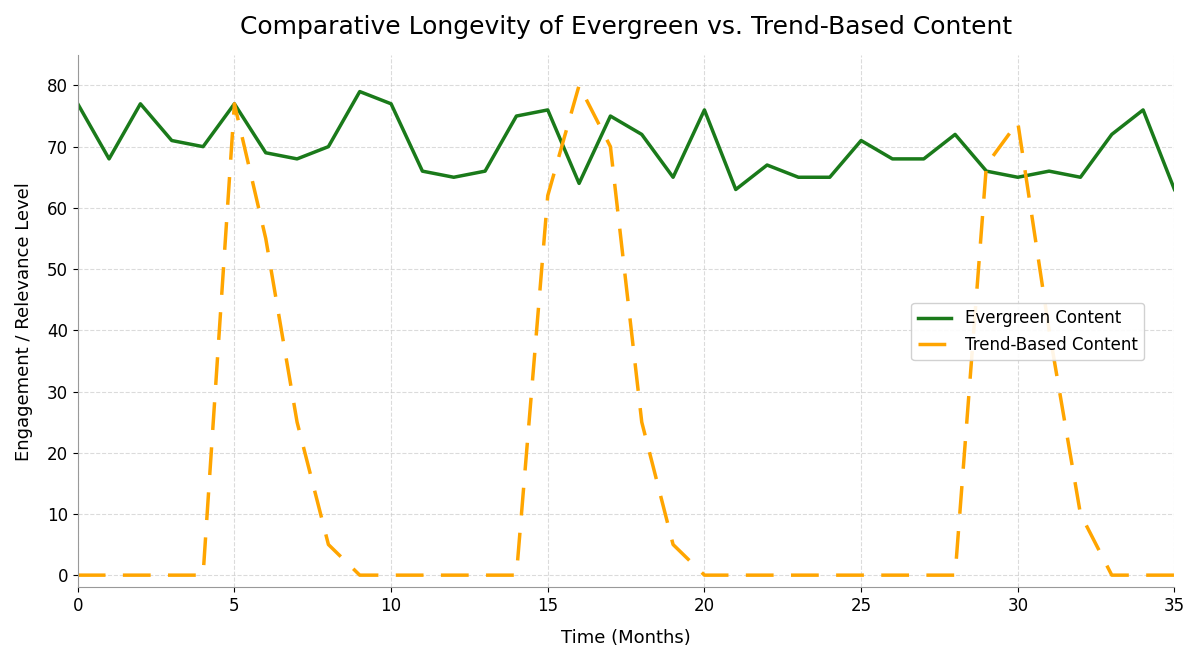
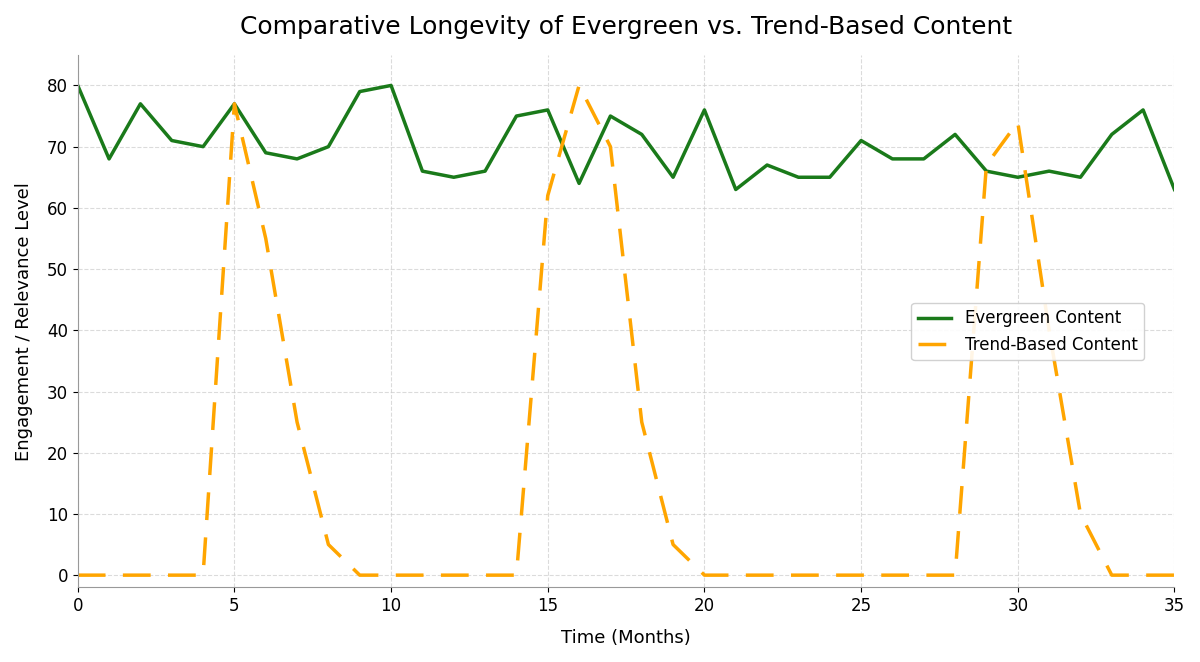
Evergreen Content/0: 77 -> 80
Evergreen Content/10: 77 -> 80
